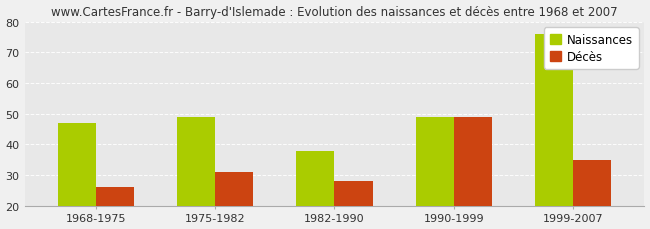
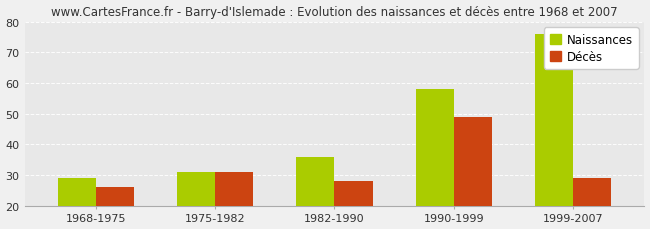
Naissances/1968-1975: 47 -> 29
Naissances/1975-1982: 49 -> 31
Naissances/1982-1990: 38 -> 36
Naissances/1990-1999: 49 -> 58
Décès/1999-2007: 35 -> 29
